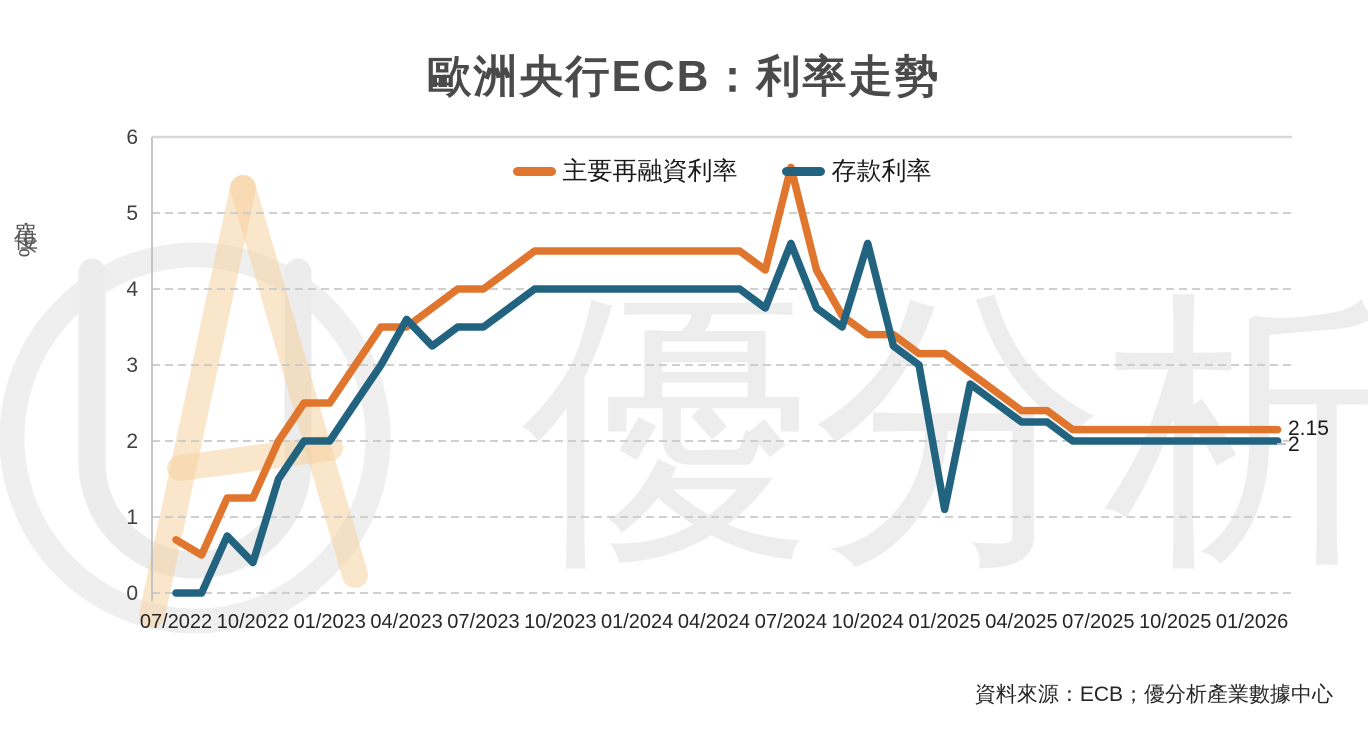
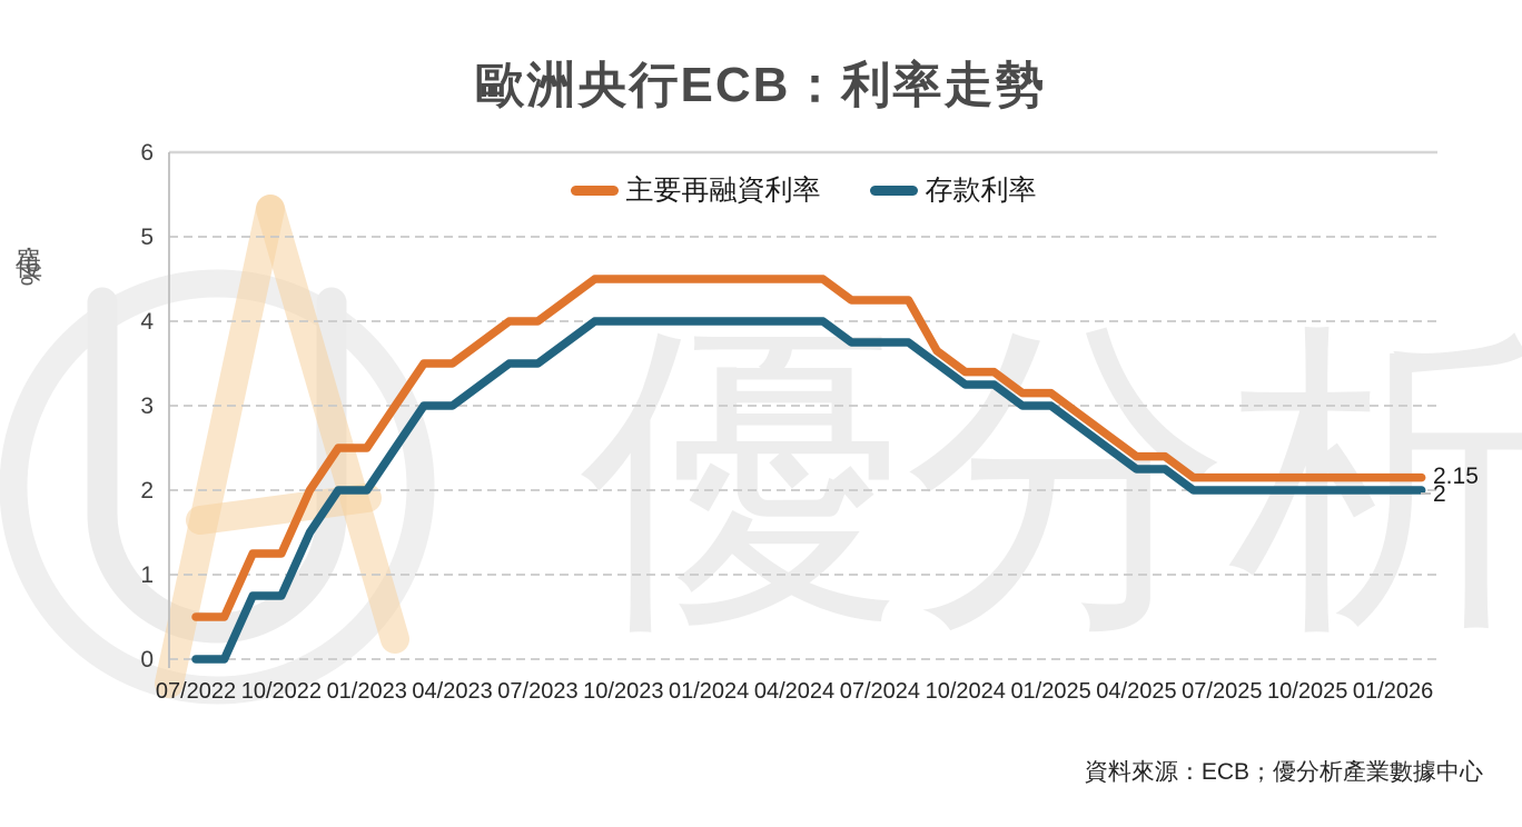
主要再融資利率/07/2022: 0.7 -> 0.5
存款利率/10/2022: 0.4 -> 0.8
存款利率/04/2023: 3.6 -> 3.0
主要再融資利率/07/2024: 5.6 -> 4.2
存款利率/07/2024: 4.6 -> 3.8
存款利率/10/2024: 4.6 -> 3.2
存款利率/01/2025: 1.1 -> 3.0
